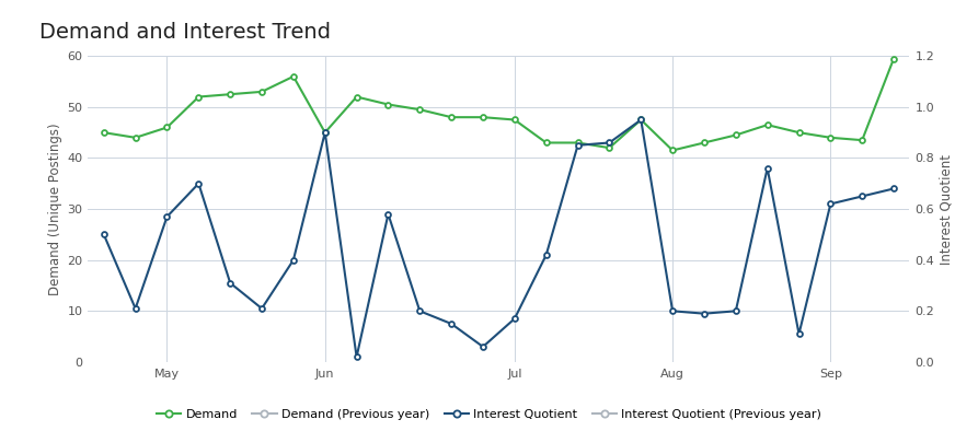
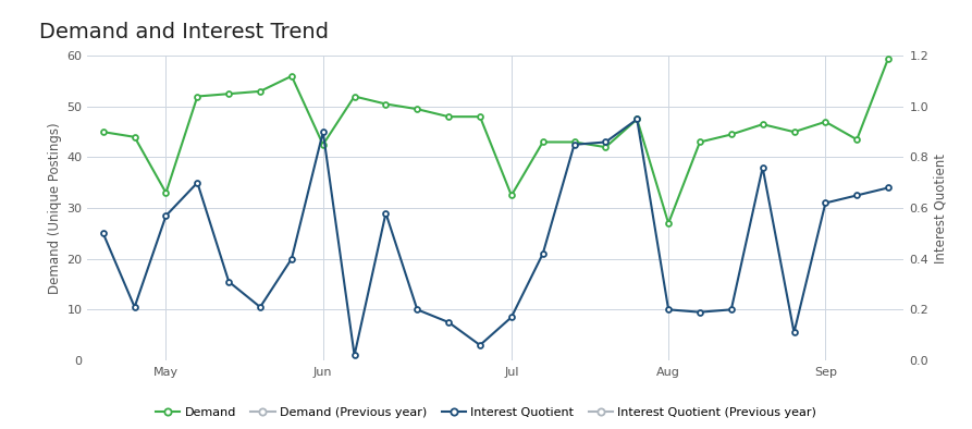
Demand/May: 46.0 -> 33.0
Demand/Jun: 45.0 -> 42.5
Demand/Jul: 47.5 -> 32.5
Demand/Aug: 41.5 -> 27.0
Demand/Sep: 44.0 -> 47.0
